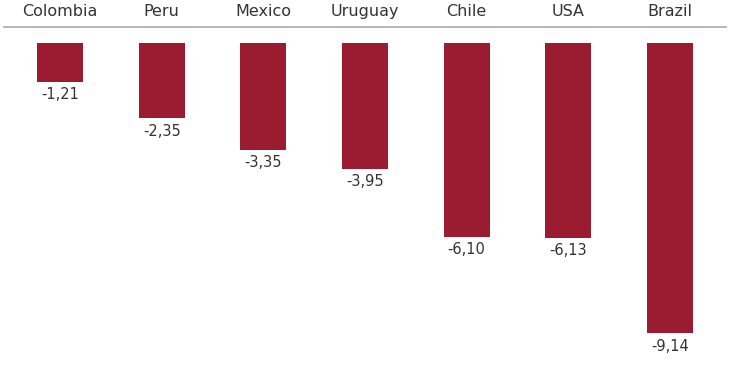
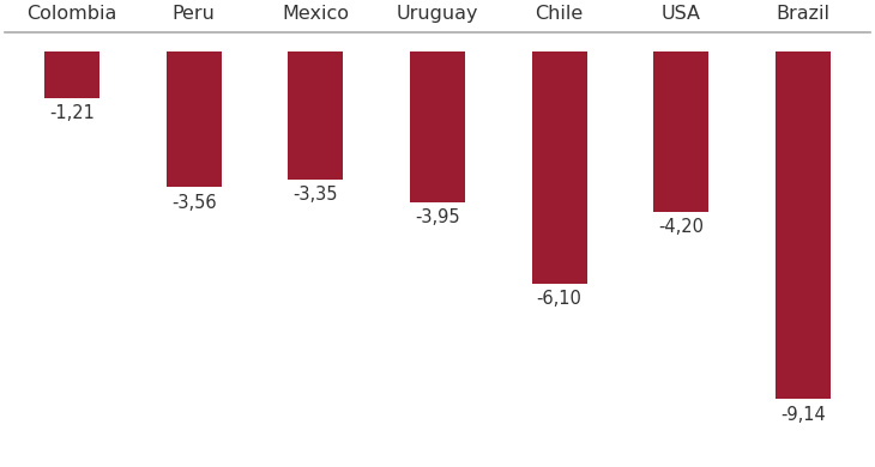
Peru: -2,35 -> -3,56
USA: -6,13 -> -4,20
